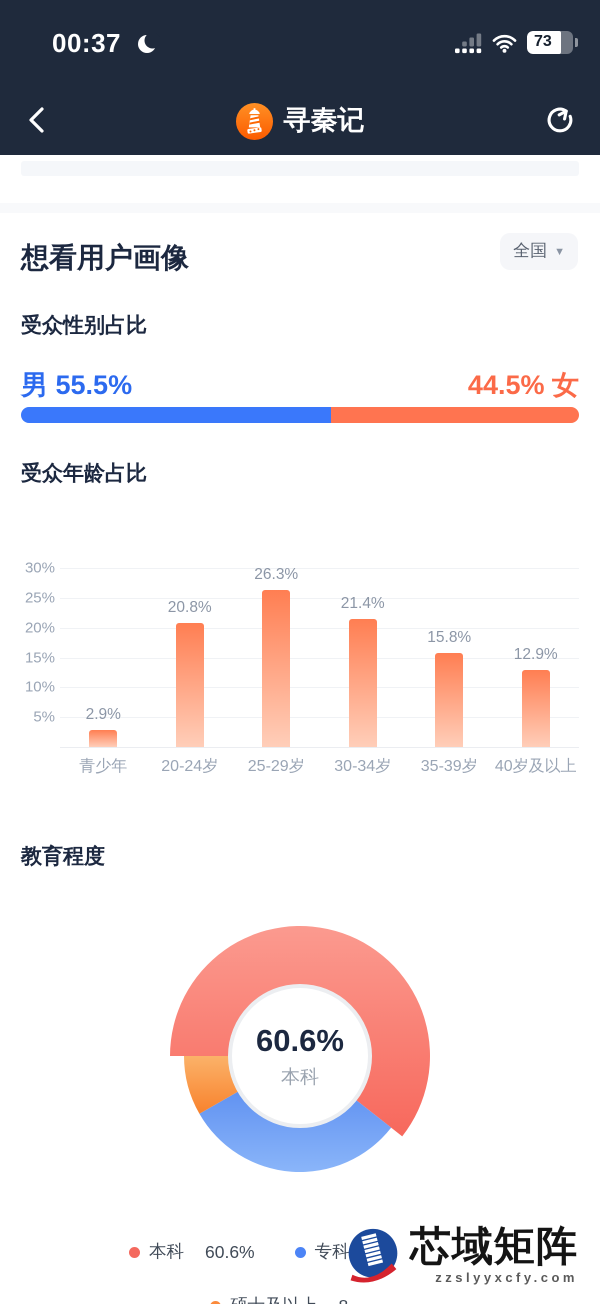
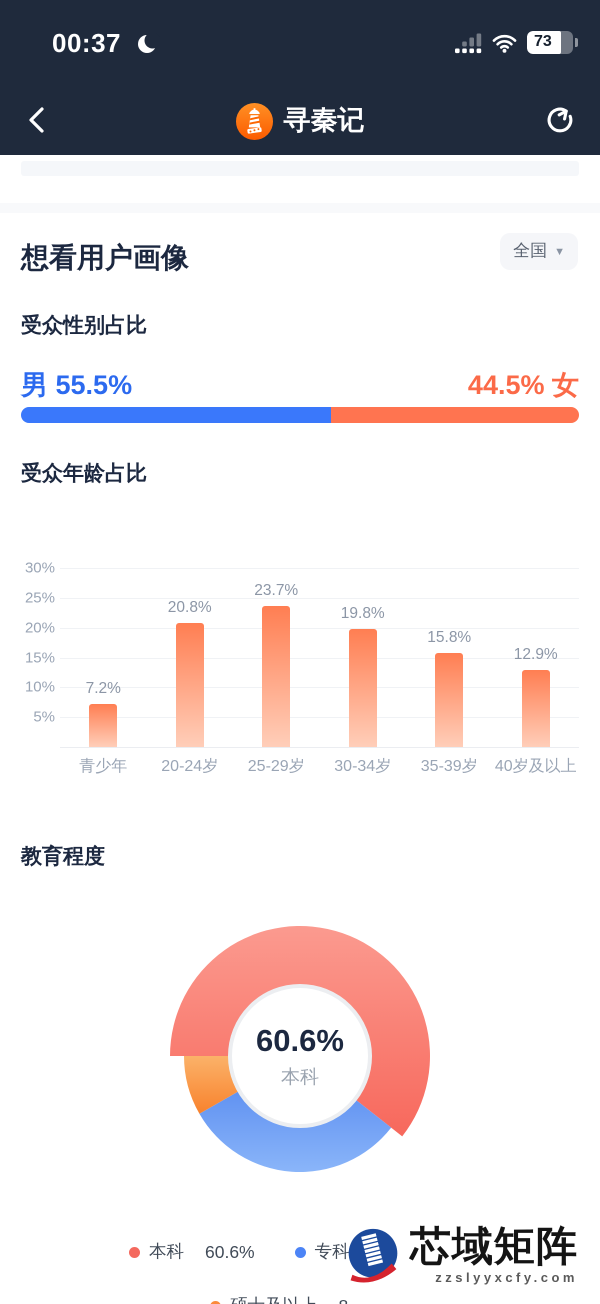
受众年龄占比/青少年: 2.9% -> 7.2%
受众年龄占比/25-29岁: 26.3% -> 23.7%
受众年龄占比/30-34岁: 21.4% -> 19.8%
